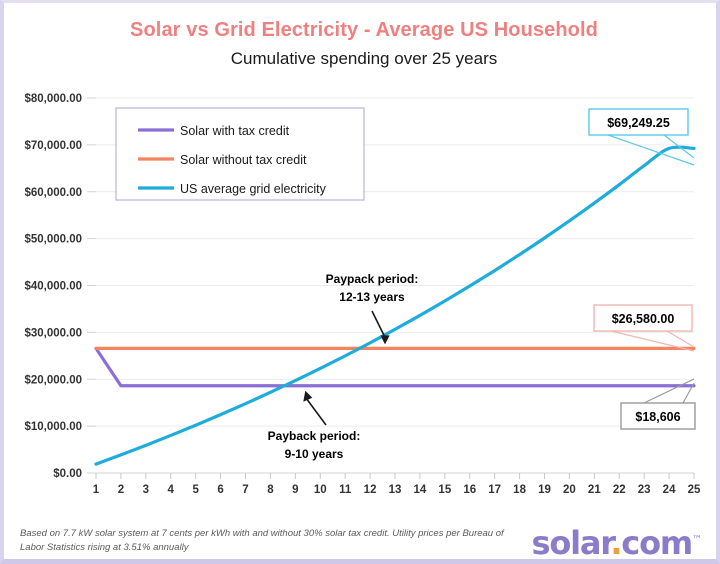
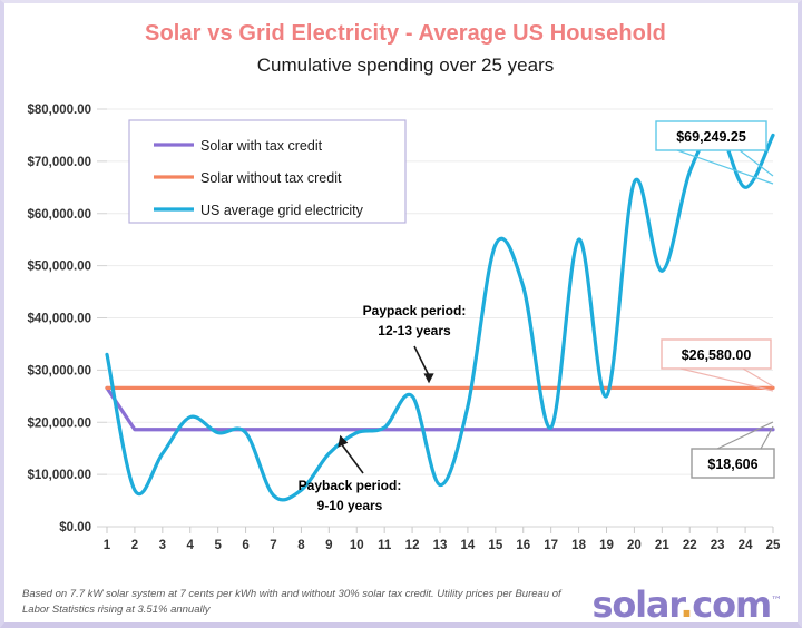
US average grid electricity/1: $2000 -> $33000
US average grid electricity/2: $4000 -> $7000
US average grid electricity/3: $6000 -> $14000
US average grid electricity/4: $8000 -> $21000
US average grid electricity/5: $10000 -> $18000
US average grid electricity/6: $12000 -> $18000
US average grid electricity/7: $15000 -> $6000
US average grid electricity/8: $17000 -> $7000
US average grid electricity/9: $20000 -> $14000
US average grid electricity/10: $22000 -> $18000
US average grid electricity/11: $25000 -> $19000
US average grid electricity/12: $28000 -> $25000
US average grid electricity/13: $31000 -> $8000
US average grid electricity/14: $34000 -> $23000
US average grid electricity/15: $37000 -> $54000
US average grid electricity/16: $40000 -> $46000
US average grid electricity/17: $43000 -> $19000
US average grid electricity/18: $47000 -> $55000
US average grid electricity/19: $50000 -> $25000
US average grid electricity/20: $54000 -> $66000
US average grid electricity/21: $58000 -> $49000
US average grid electricity/22: $62000 -> $68000
US average grid electricity/23: $66000 -> $76000
US average grid electricity/24: $69000 -> $65000
US average grid electricity/25: $69000 -> $75000
